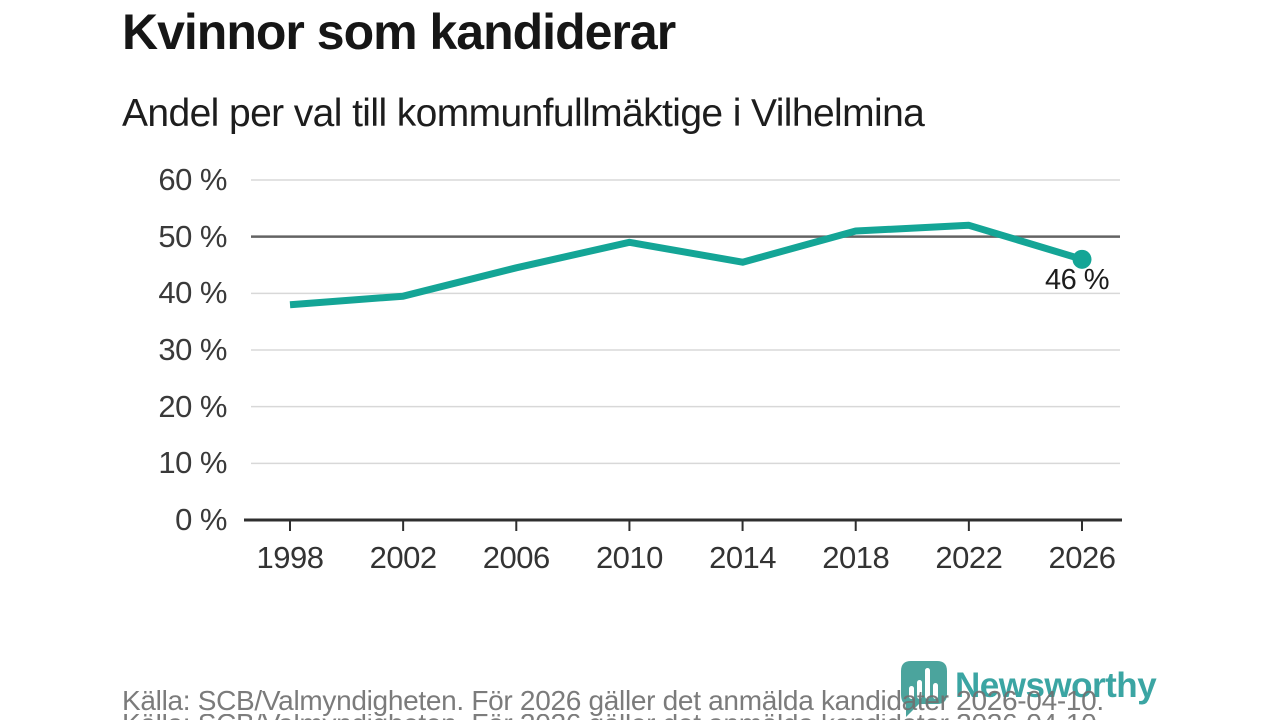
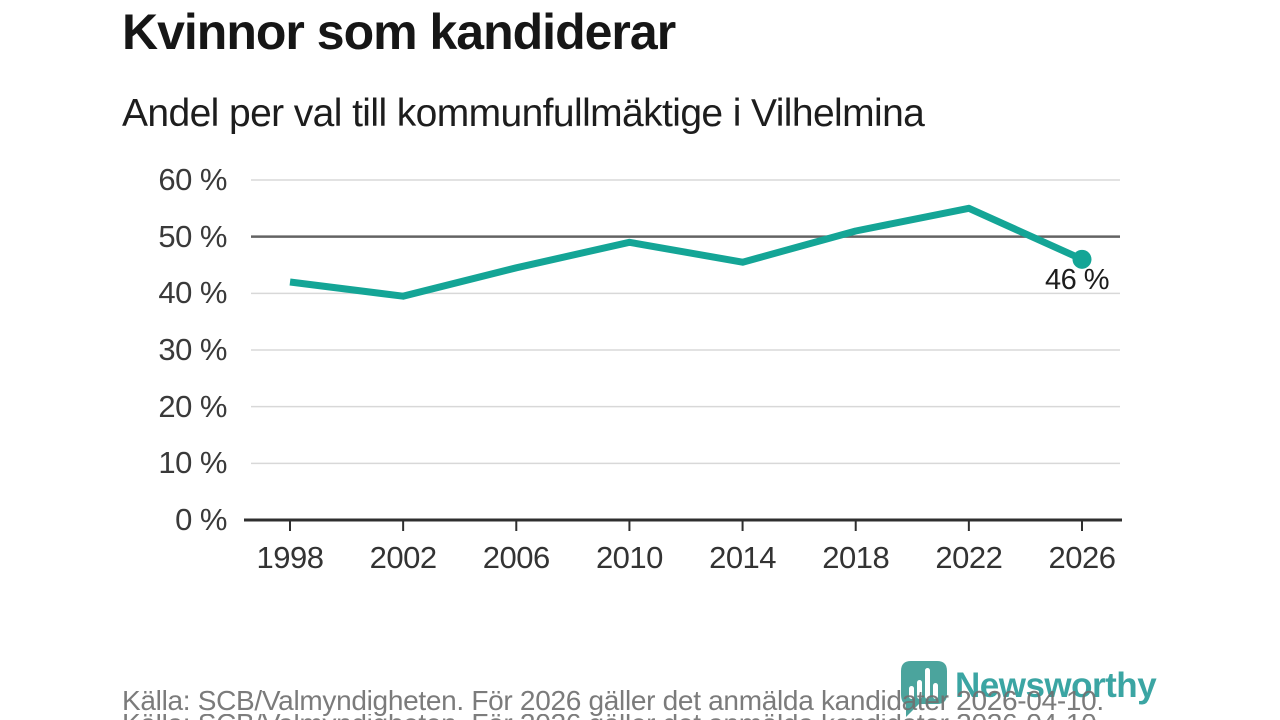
1998: 38% -> 42%
2022: 52% -> 55%
